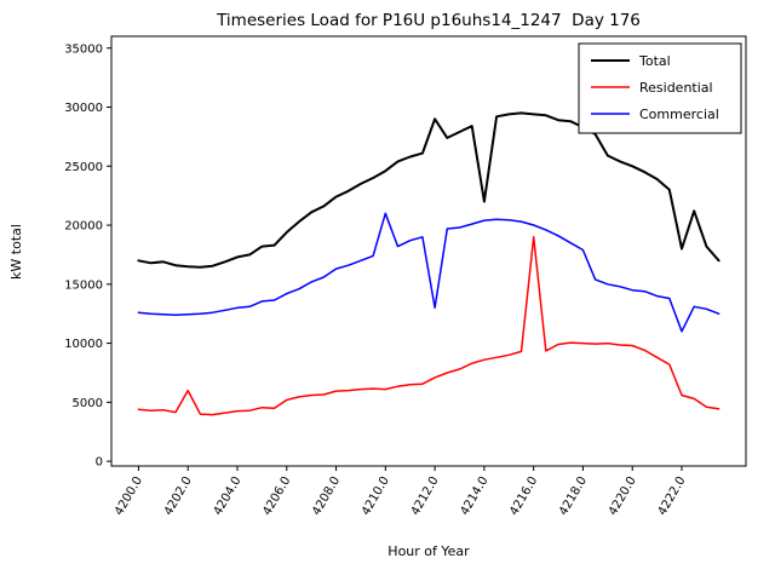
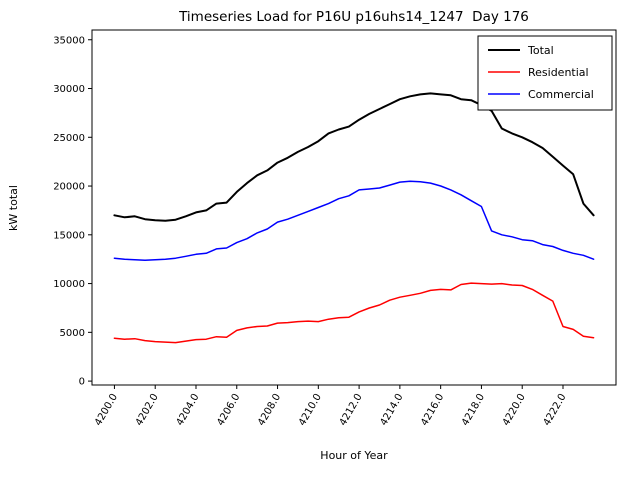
Residential/4202.0: 6000 -> 4000
Commercial/4210.0: 21000 -> 18000
Total/4212.0: 29000 -> 27000
Commercial/4212.0: 13000 -> 20000
Total/4214.0: 22000 -> 29000
Residential/4216.0: 19000 -> 9000
Total/4222.0: 18000 -> 22000
Commercial/4222.0: 11000 -> 13000
